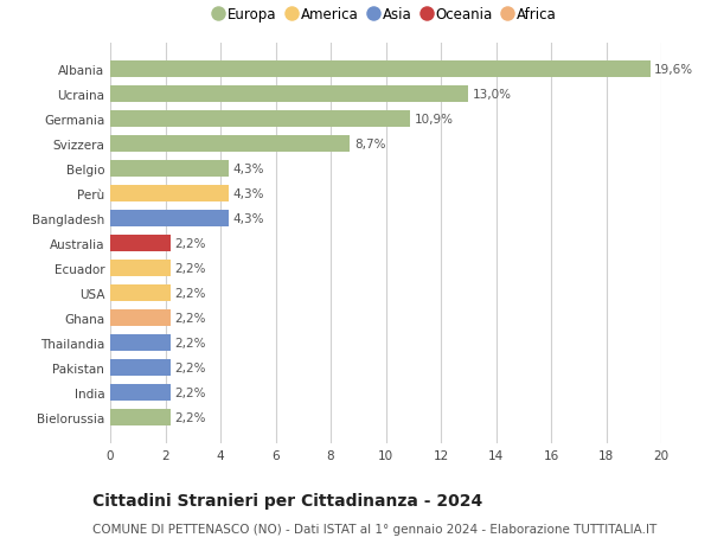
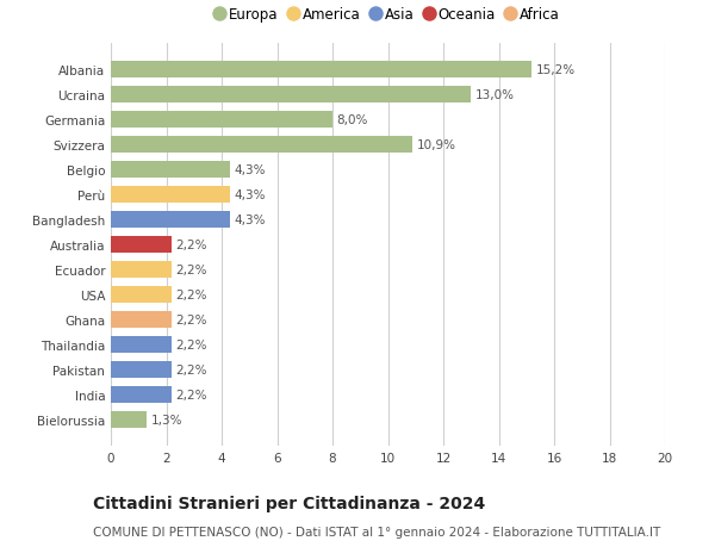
Albania: 19,6% -> 15,2%
Germania: 10,9% -> 8,0%
Svizzera: 8,7% -> 10,9%
Bielorussia: 2,2% -> 1,3%
